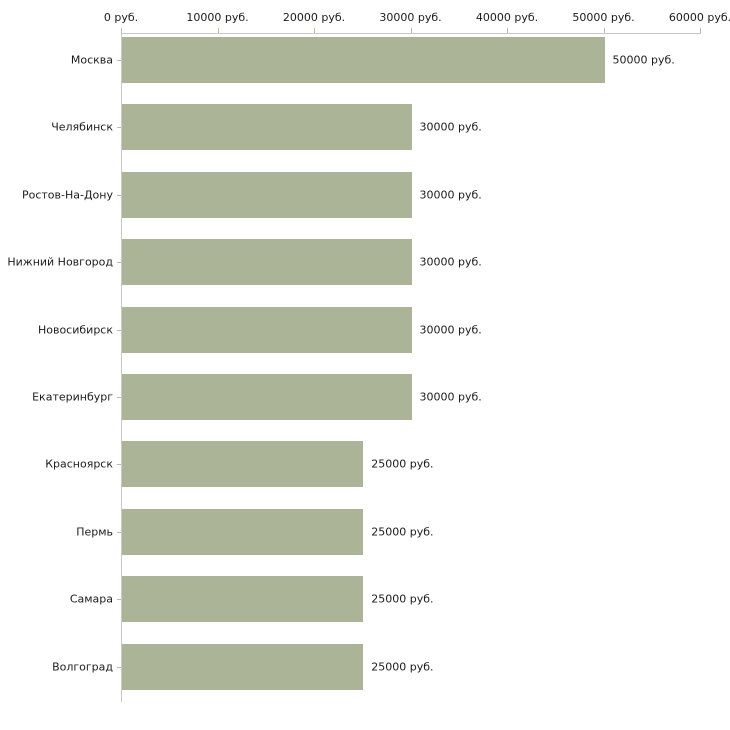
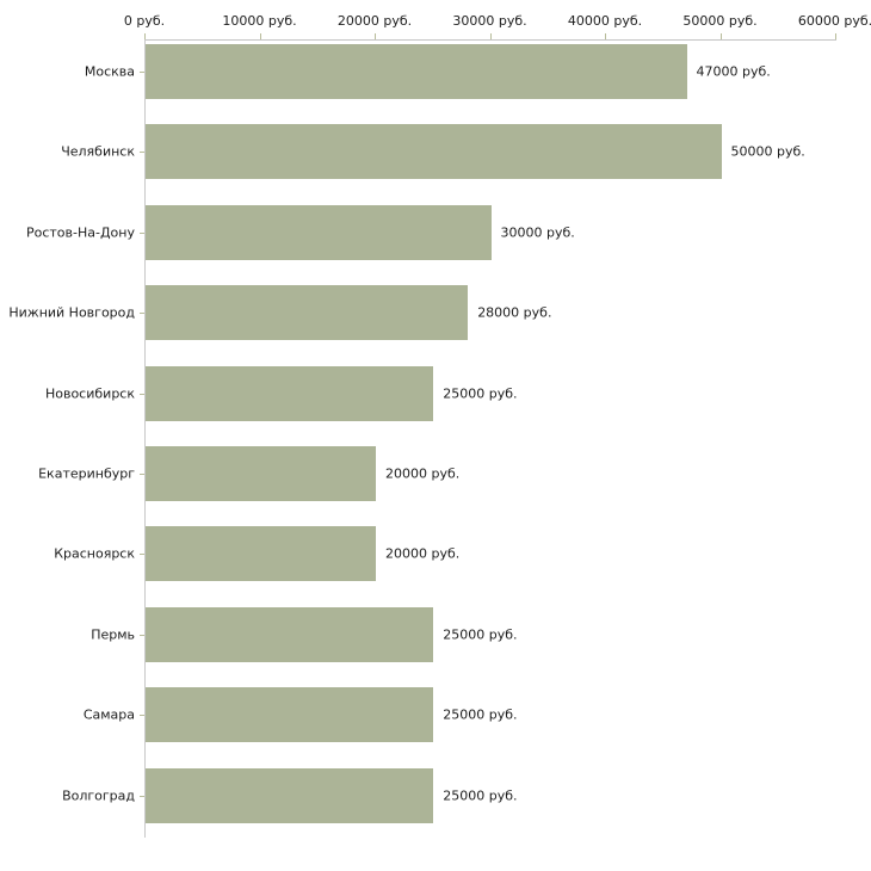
Москва: 50000 -> 47000
Челябинск: 30000 -> 50000
Нижний Новгород: 30000 -> 28000
Новосибирск: 30000 -> 25000
Екатеринбург: 30000 -> 20000
Красноярск: 25000 -> 20000
